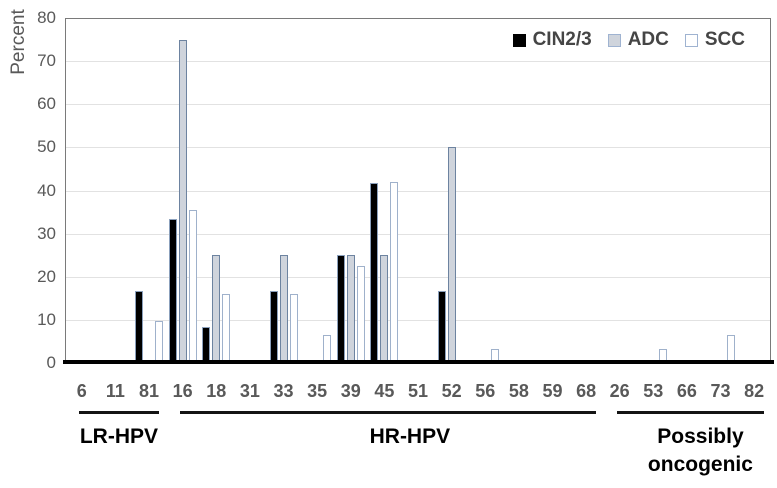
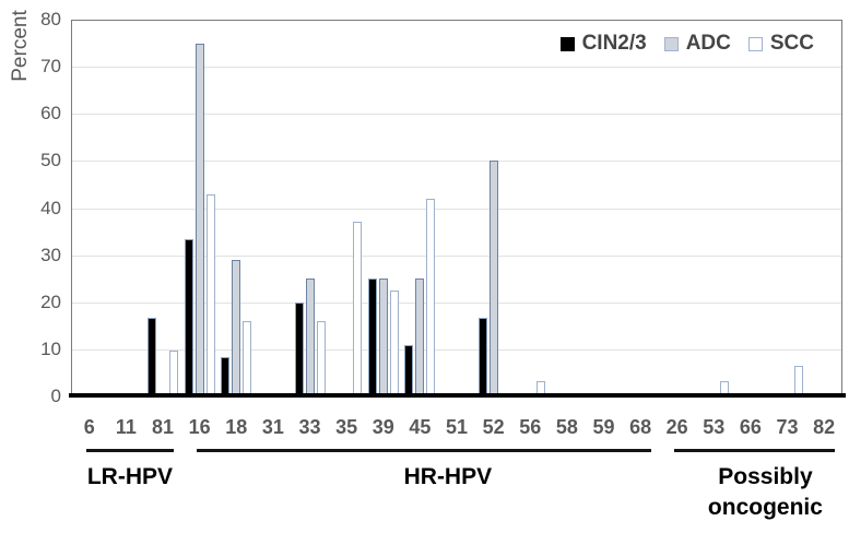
SCC/16: 36 -> 43
ADC/18: 25 -> 29
CIN2/3/33: 17 -> 20
SCC/35: 6 -> 37
CIN2/3/45: 42 -> 11
